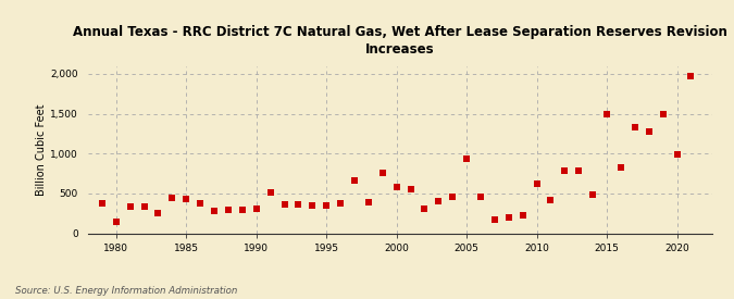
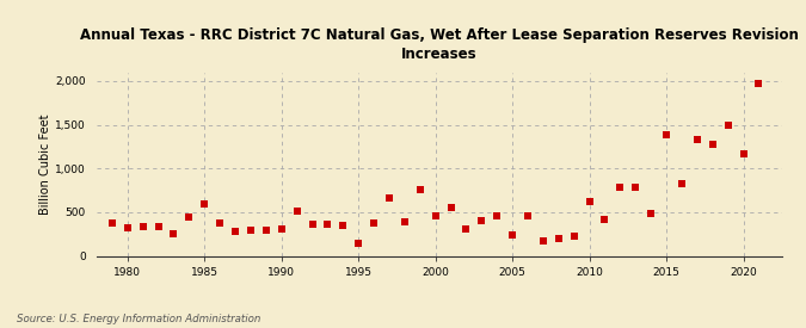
1980: 140 -> 320
1985: 430 -> 600
1995: 350 -> 140
2000: 580 -> 460
2005: 940 -> 240
2015: 1,490 -> 1,380
2020: 990 -> 1,160
